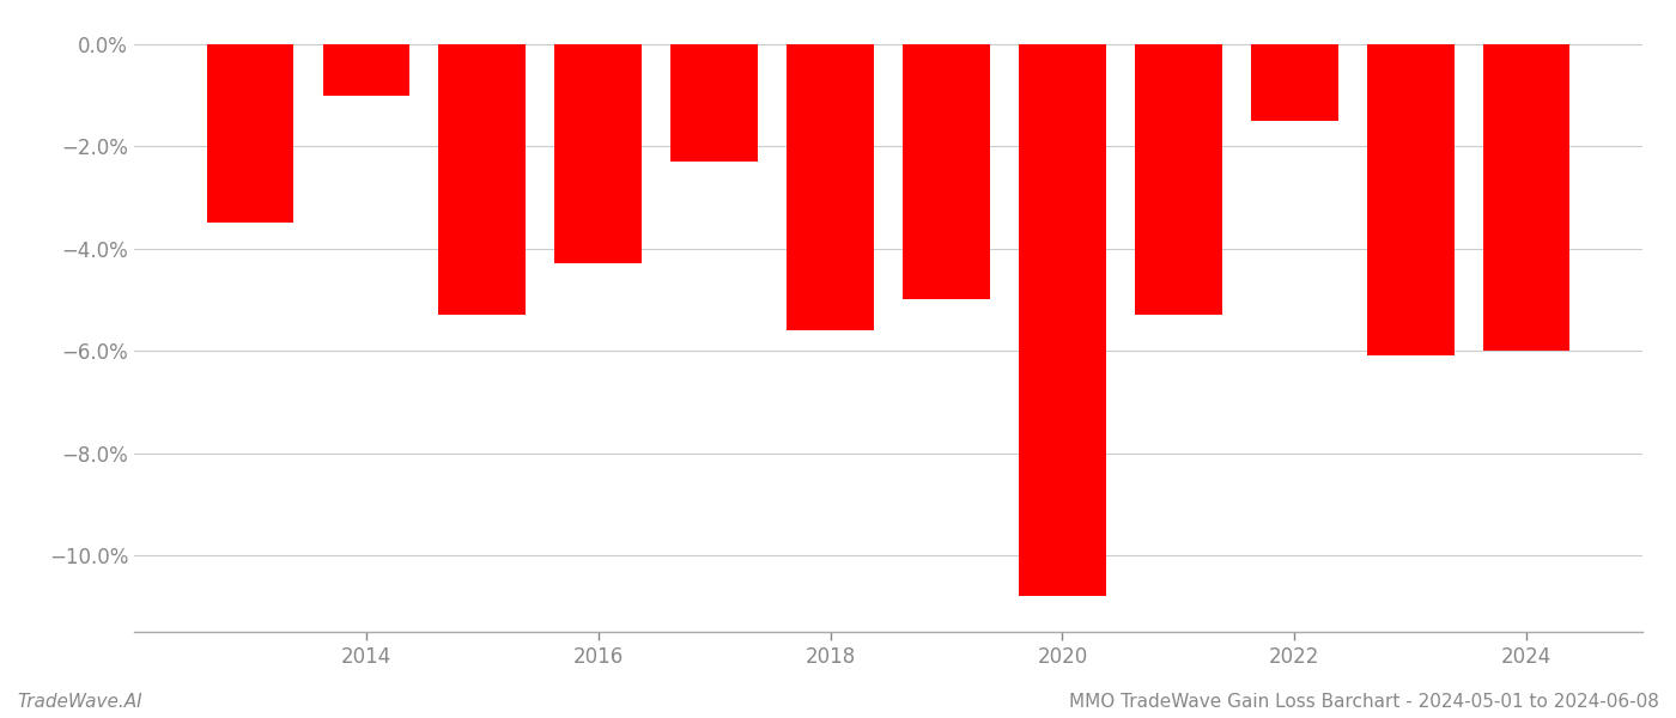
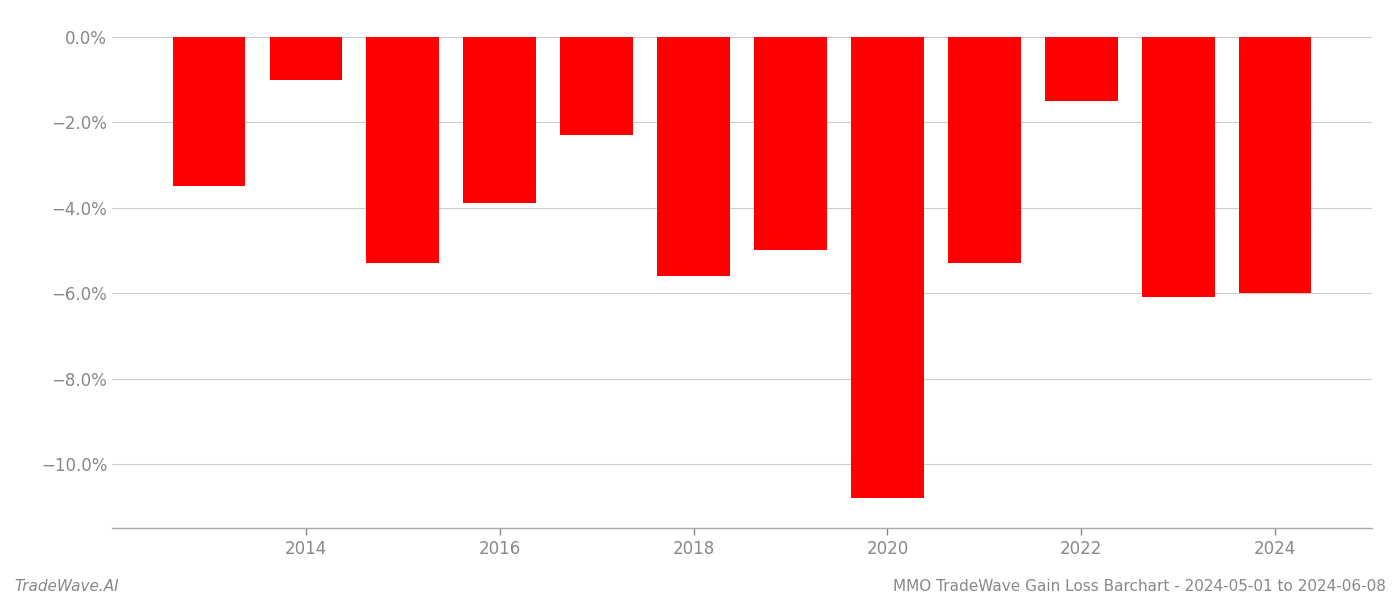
2016: -4.3% -> -3.9%
